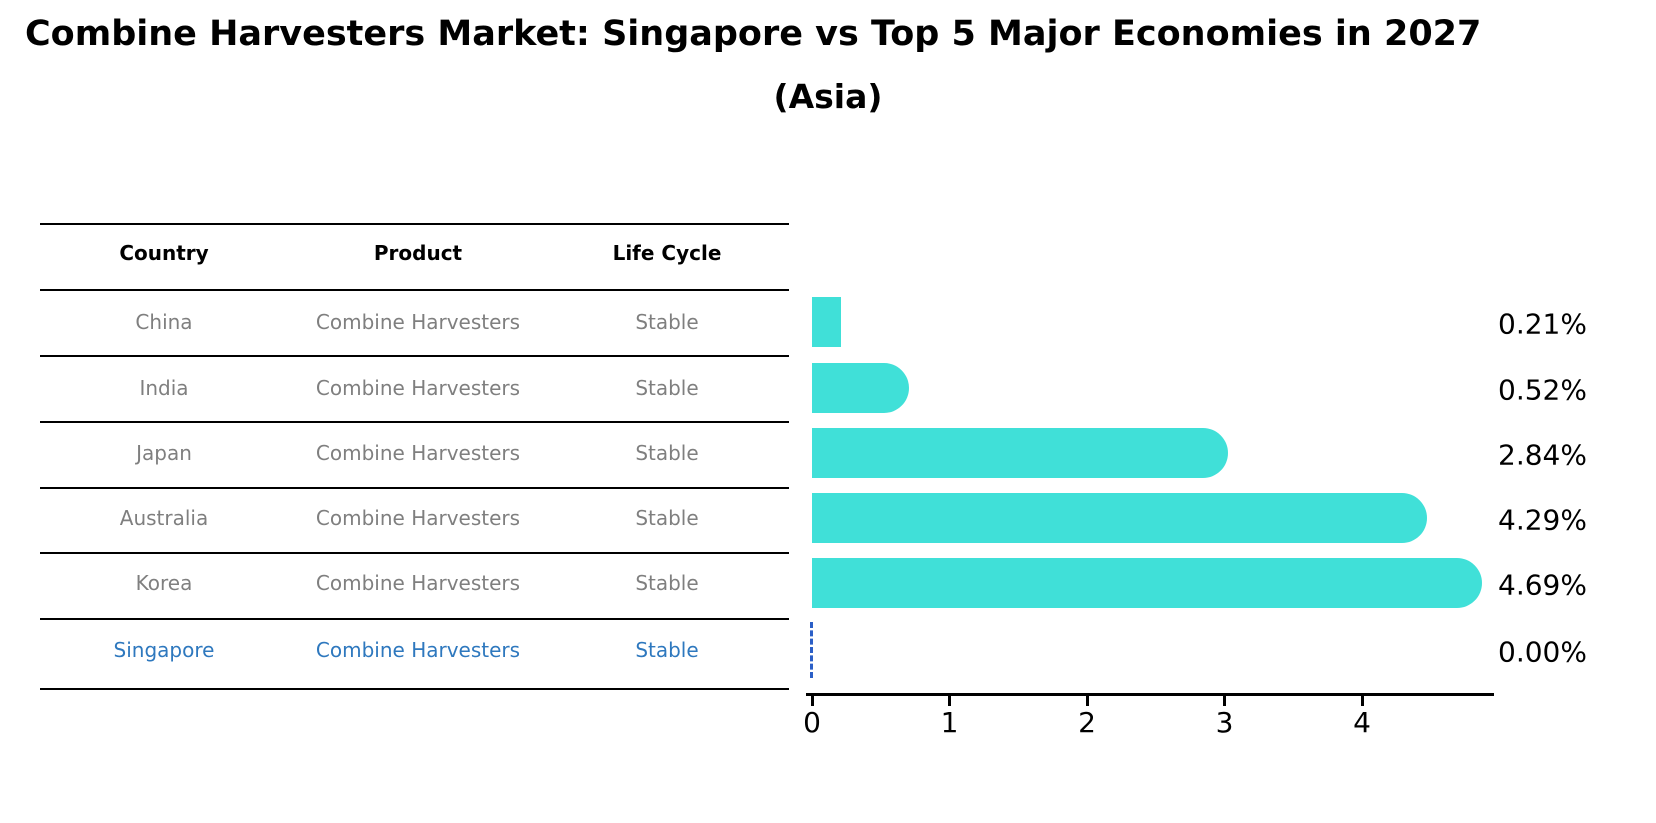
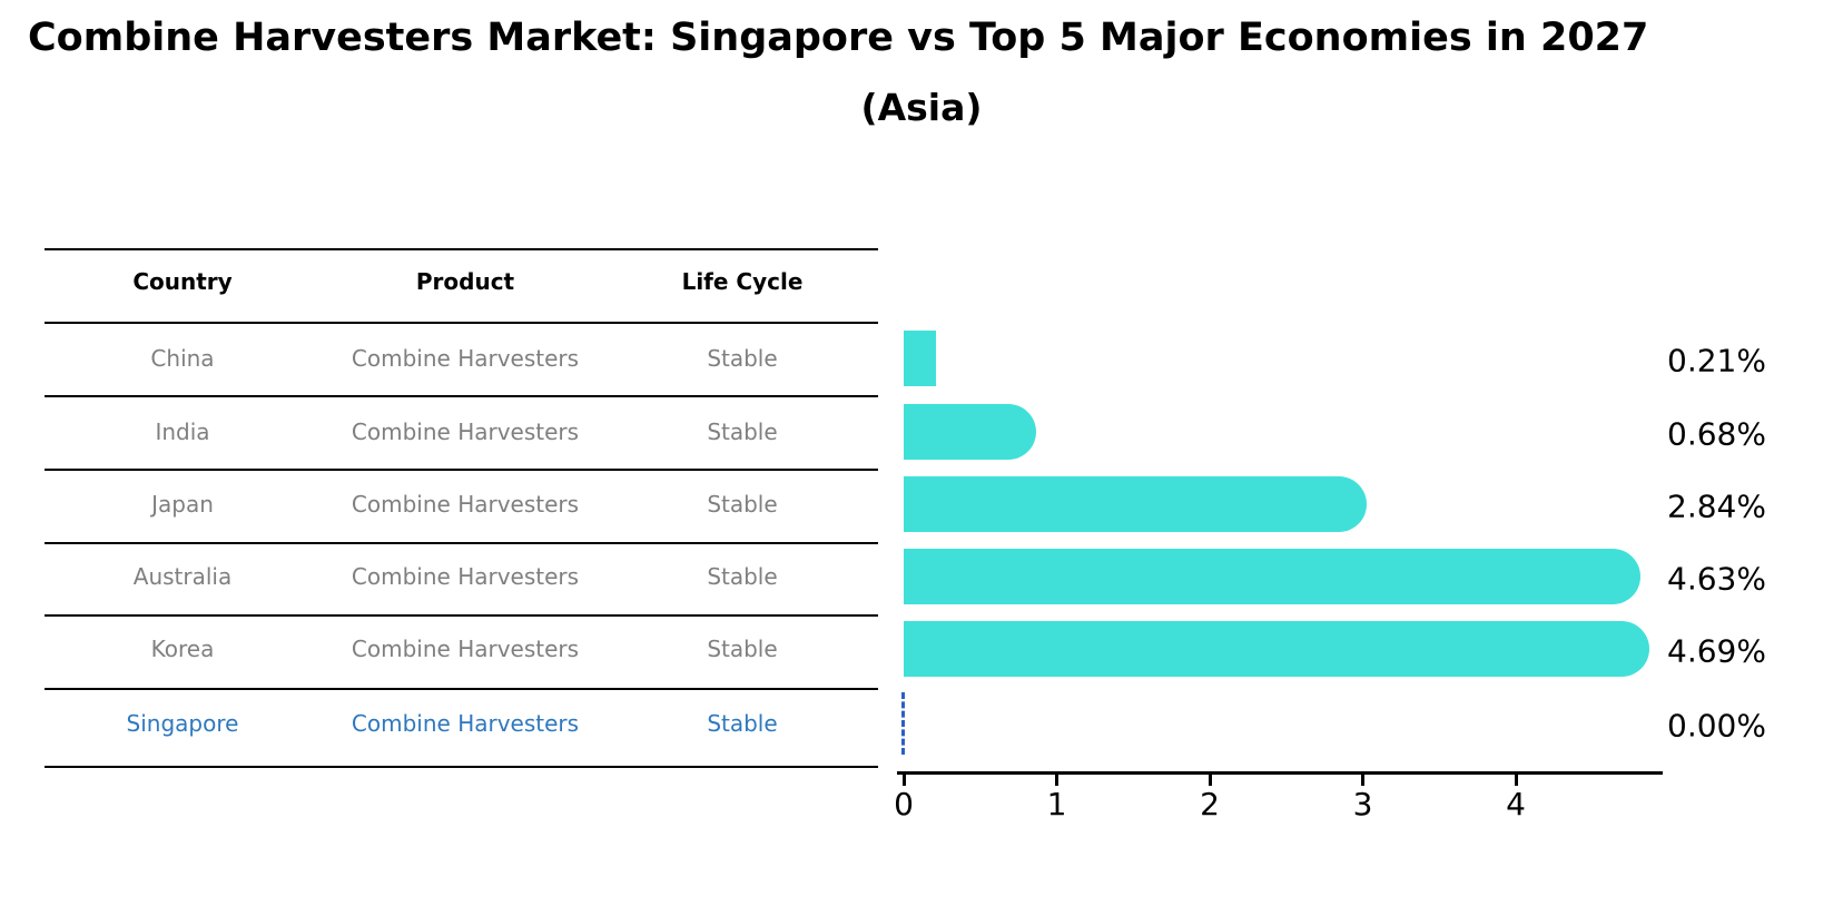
India: 0.52% -> 0.68%
Australia: 4.29% -> 4.63%
